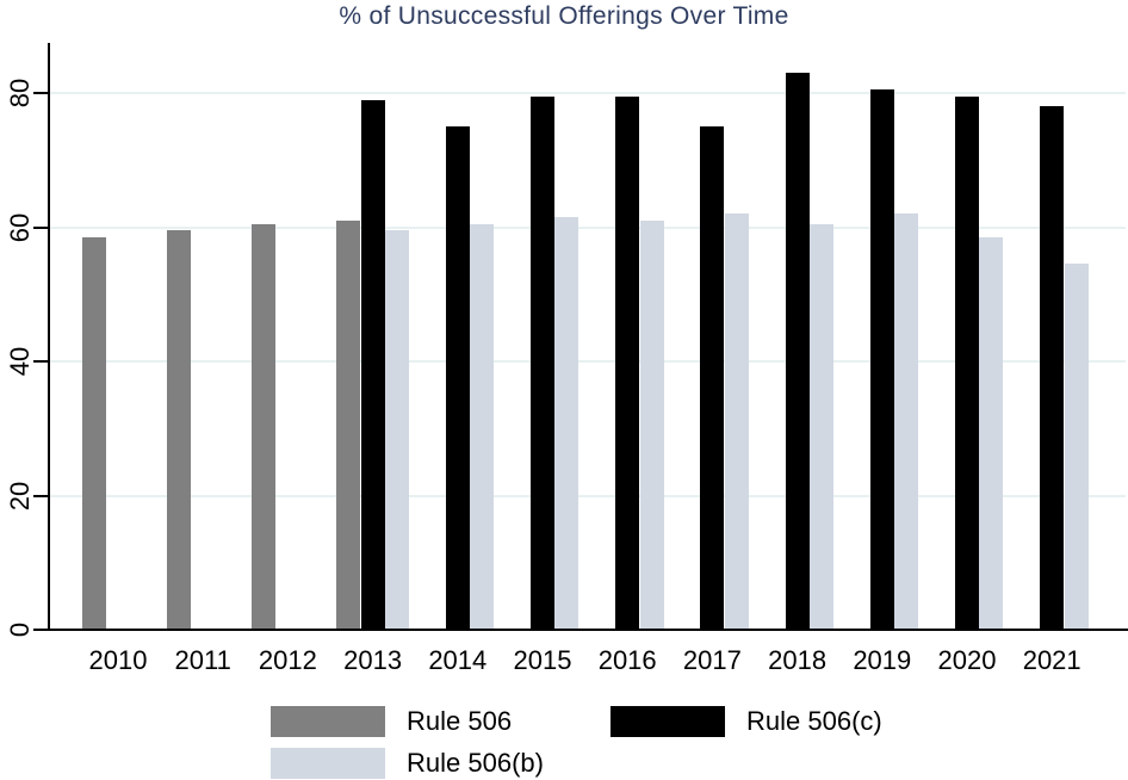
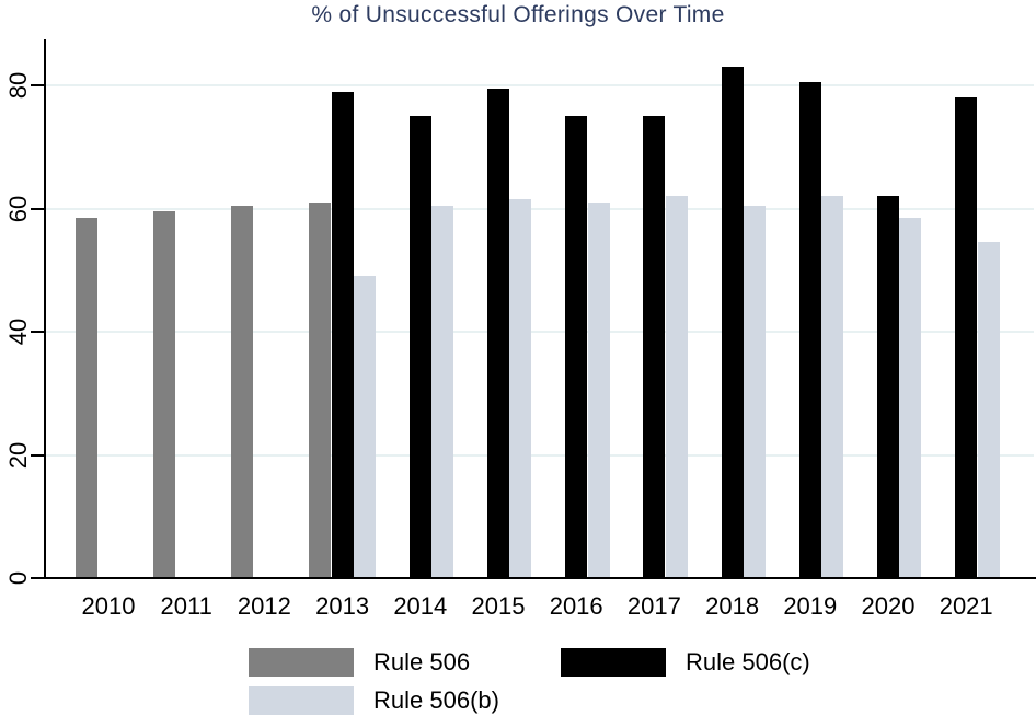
Rule 506(b)/2013: 60 -> 49
Rule 506(c)/2016: 80 -> 75
Rule 506(c)/2020: 80 -> 62
